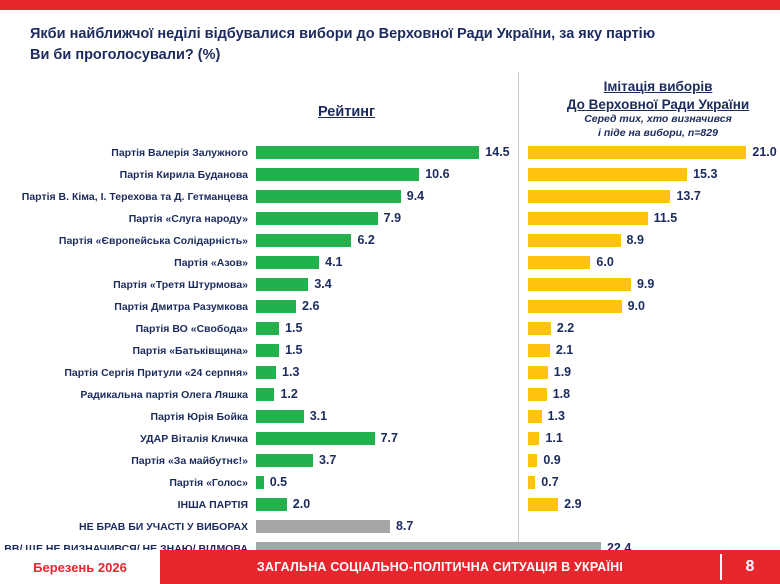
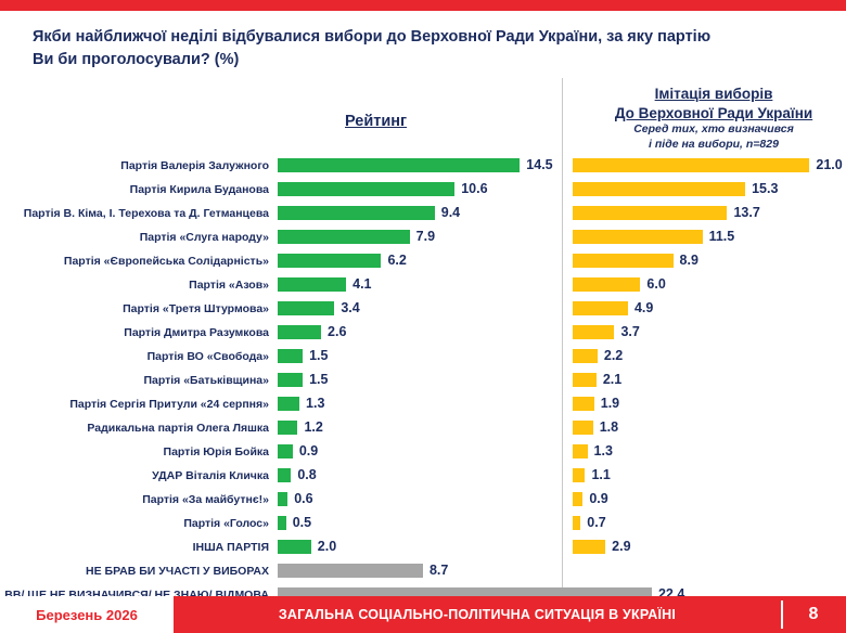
Імітація виборів До Верховної Ради України/Партія «Третя Штурмова»: 9.9 -> 4.9
Імітація виборів До Верховної Ради України/Партія Дмитра Разумкова: 9.0 -> 3.7
Рейтинг/Партія Юрія Бойка: 3.1 -> 0.9
Рейтинг/УДАР Віталія Кличка: 7.7 -> 0.8
Рейтинг/Партія «За майбутнє!»: 3.7 -> 0.6
